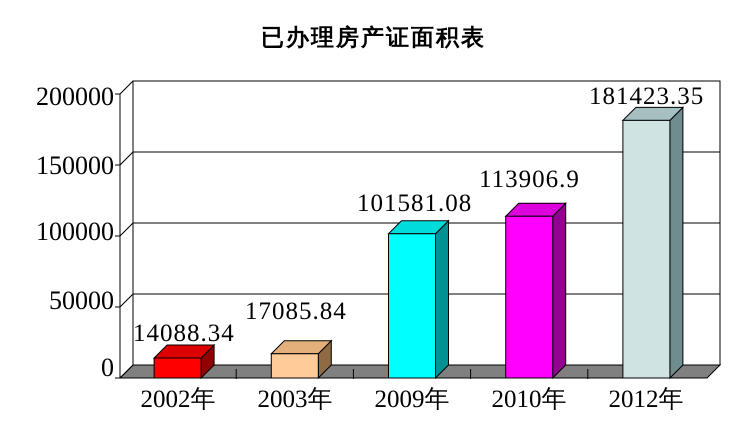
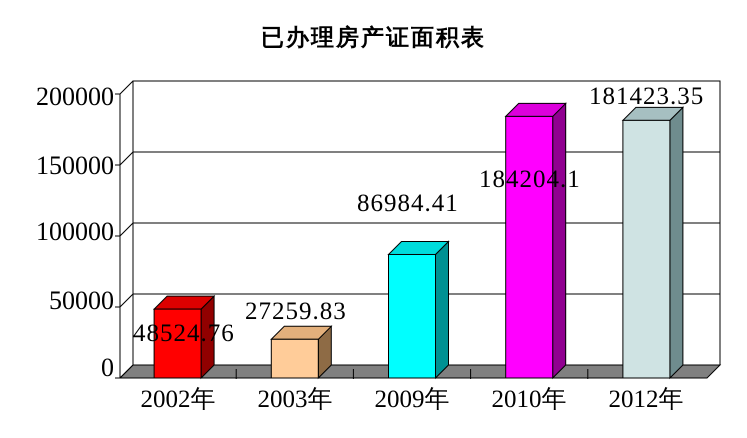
2002年: 14088.34 -> 48524.76
2003年: 17085.84 -> 27259.83
2009年: 101581.08 -> 86984.41
2010年: 113906.9 -> 184204.1
